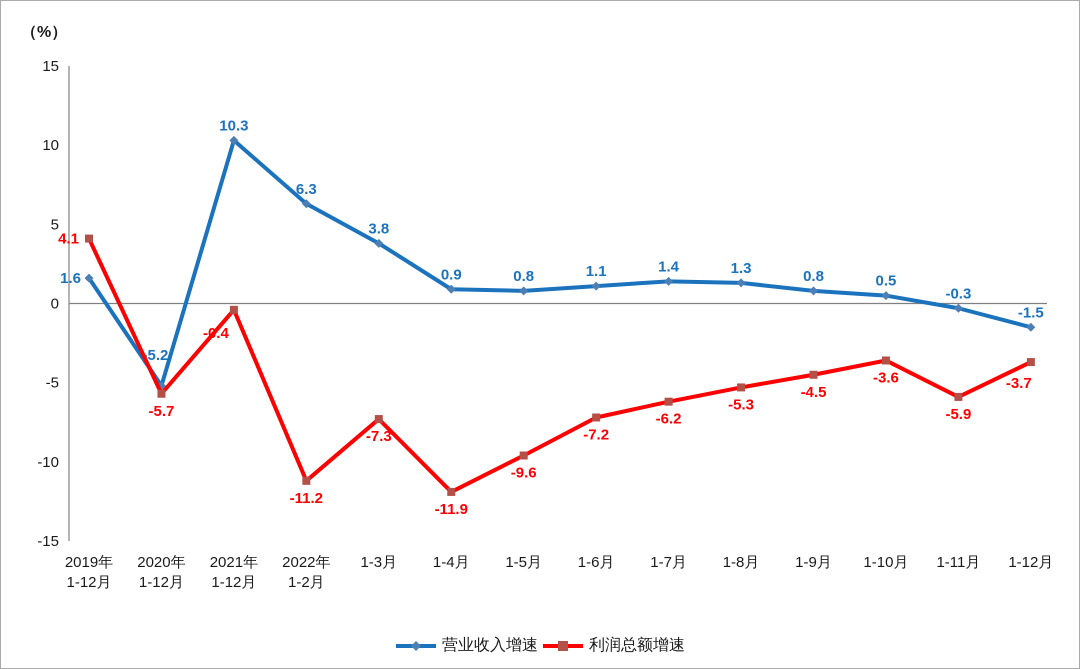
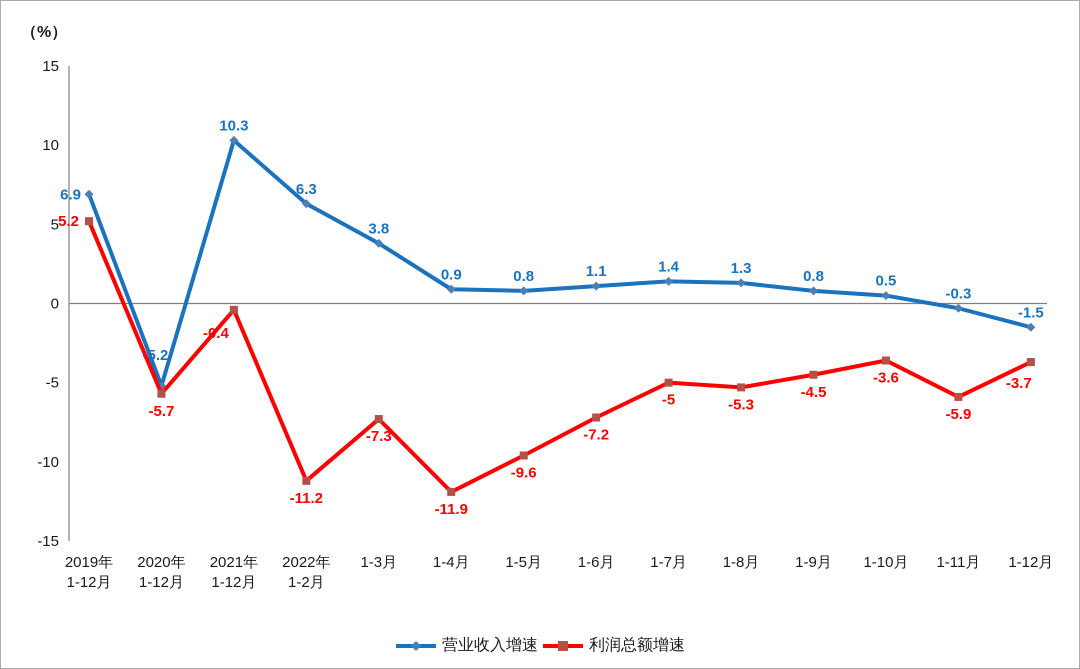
营业收入增速/2019年 1-12月: 1.6 -> 6.9
利润总额增速/2019年 1-12月: 4.1 -> 5.2
利润总额增速/1-7月: -6.2 -> -5
